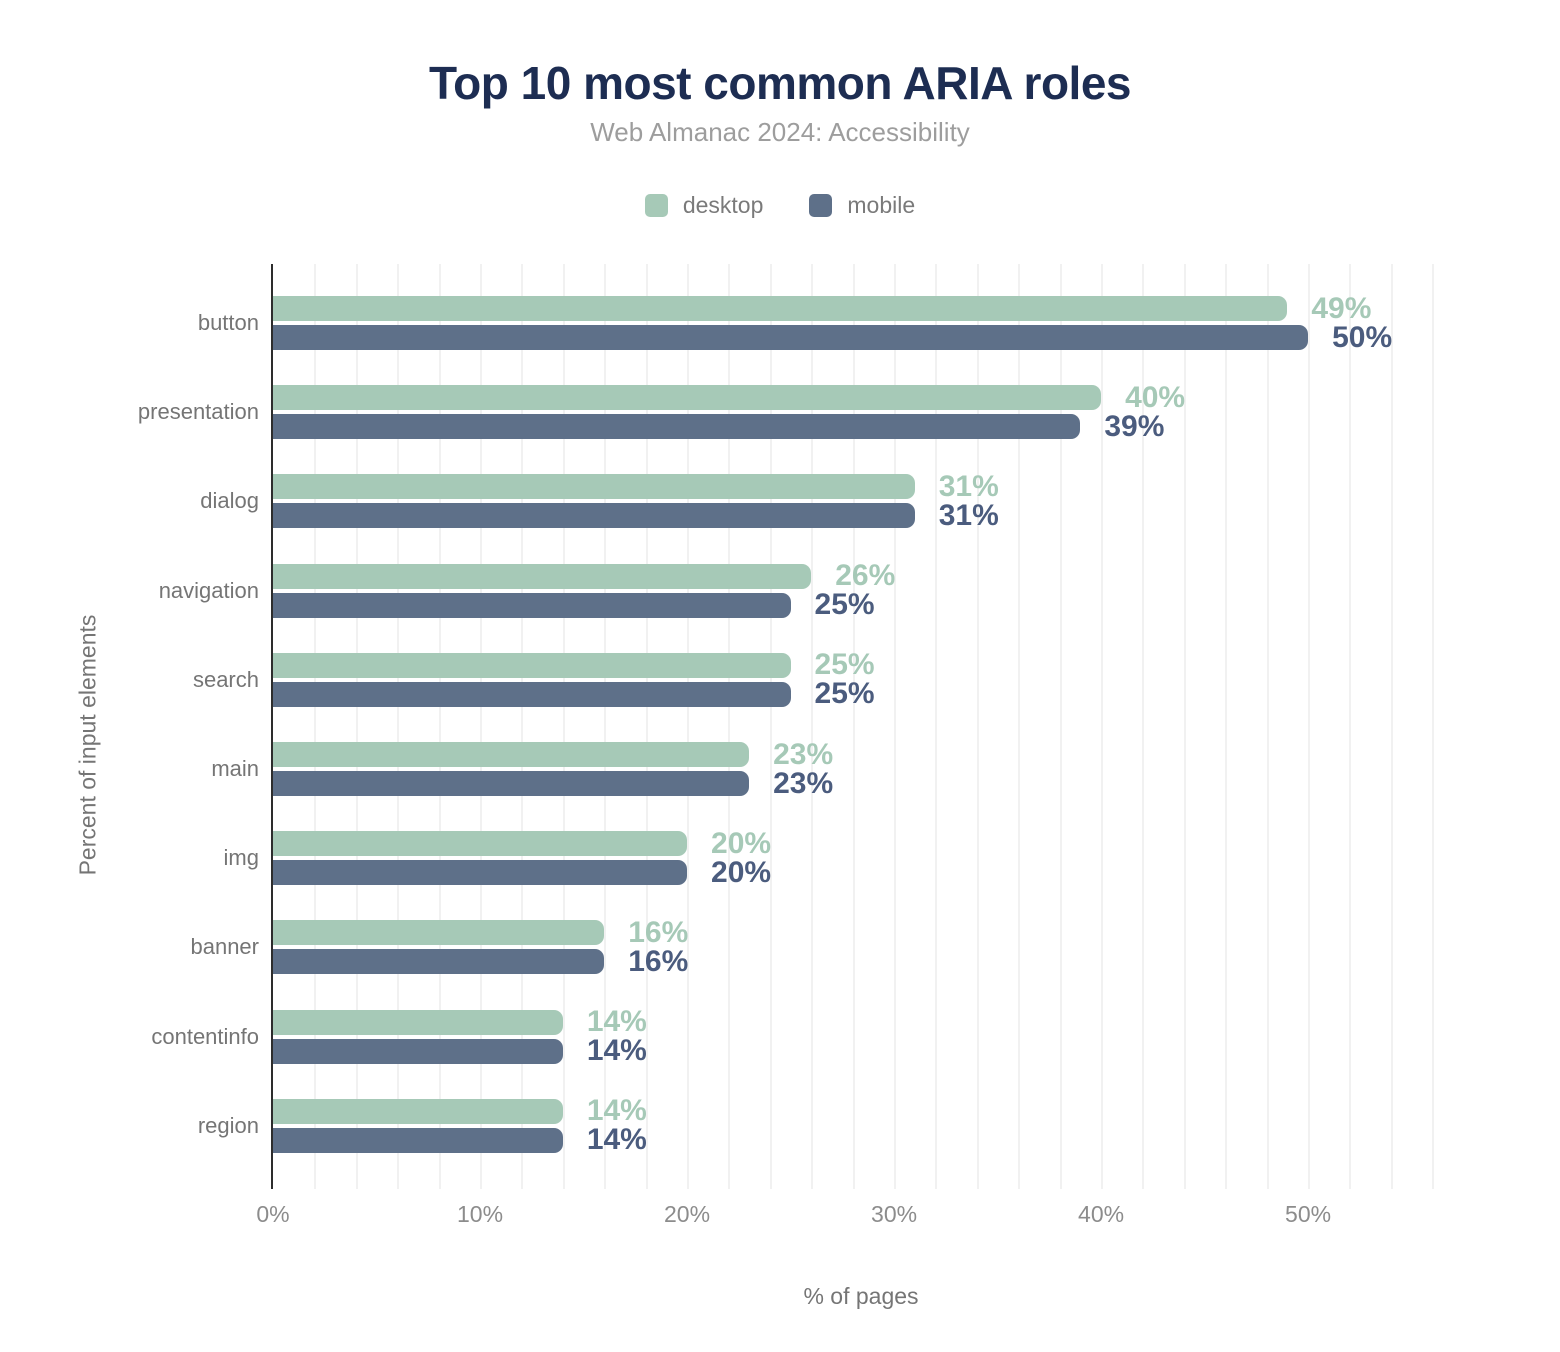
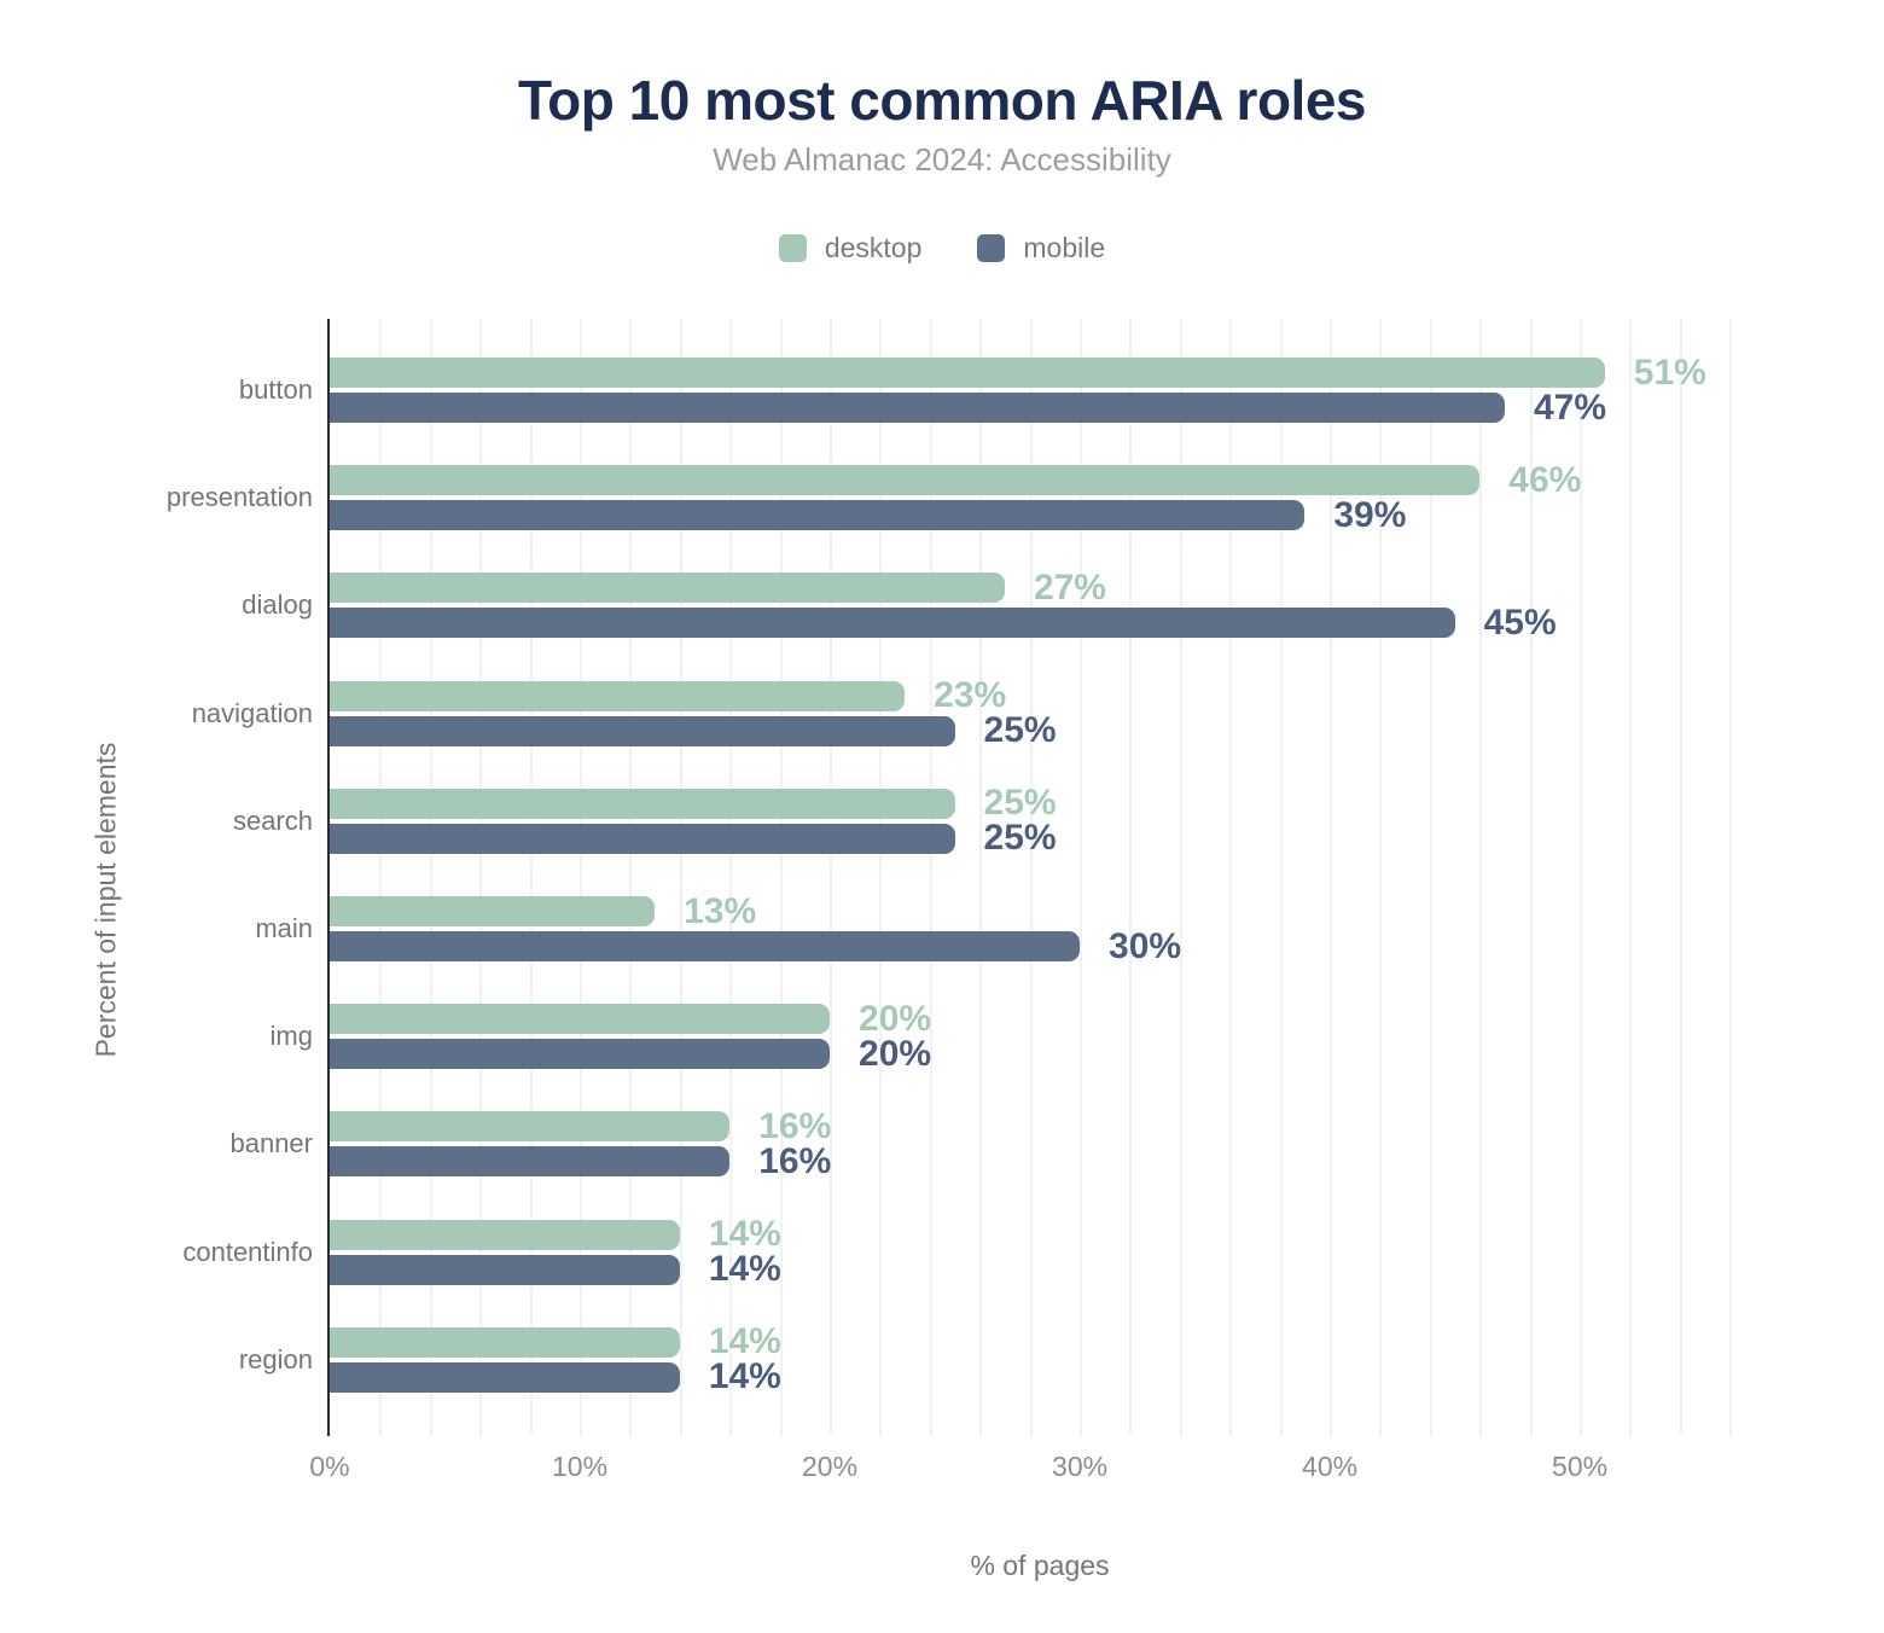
desktop/button: 49% -> 51%
mobile/button: 50% -> 47%
desktop/presentation: 40% -> 46%
desktop/dialog: 31% -> 27%
mobile/dialog: 31% -> 45%
desktop/navigation: 26% -> 23%
desktop/main: 23% -> 13%
mobile/main: 23% -> 30%
